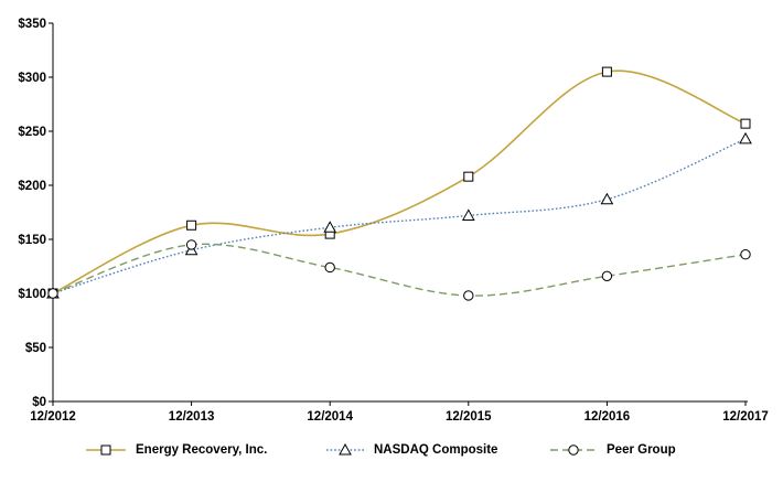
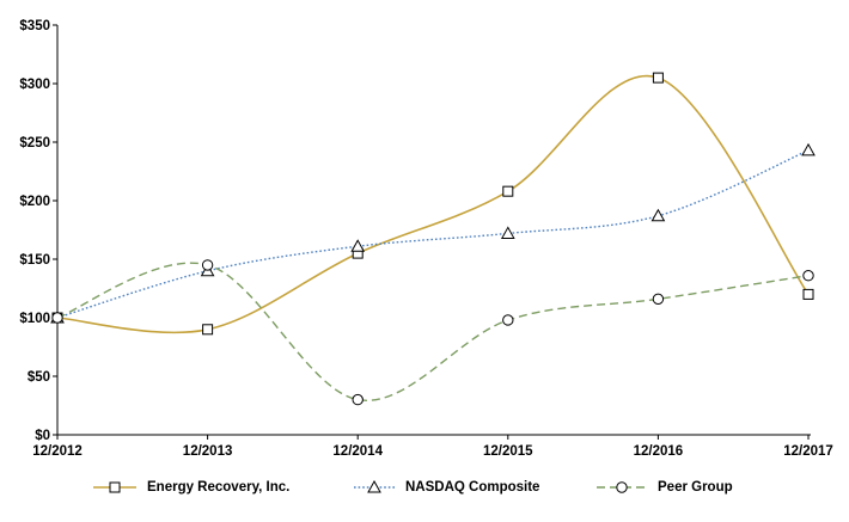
Energy Recovery, Inc./12/2013: $160 -> $90
Peer Group/12/2014: $120 -> $30
Energy Recovery, Inc./12/2017: $260 -> $120
